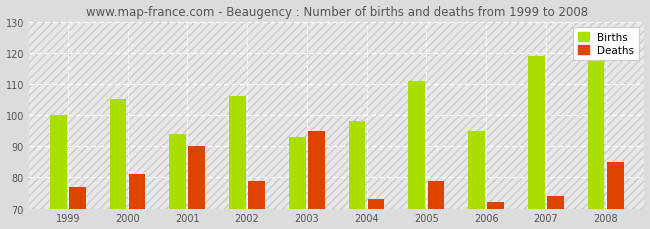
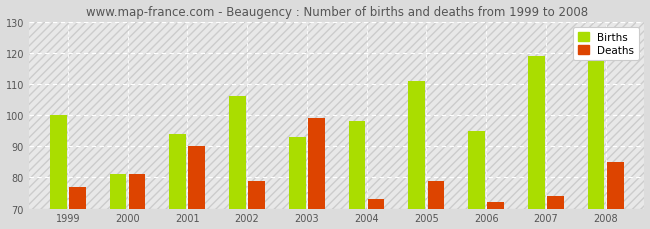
Births/2000: 105 -> 81
Deaths/2003: 95 -> 99
